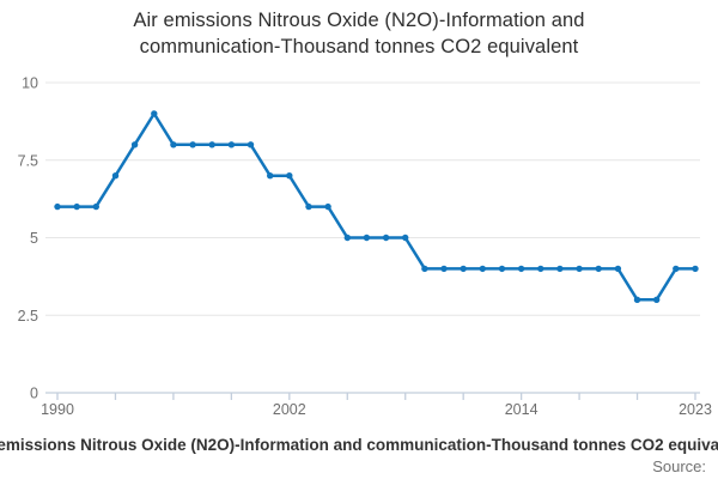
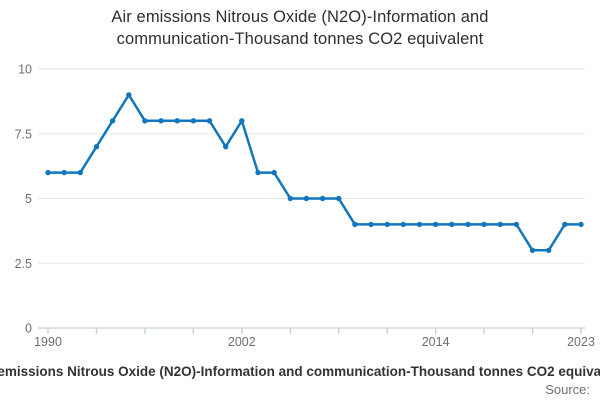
2002: 7 -> 8
